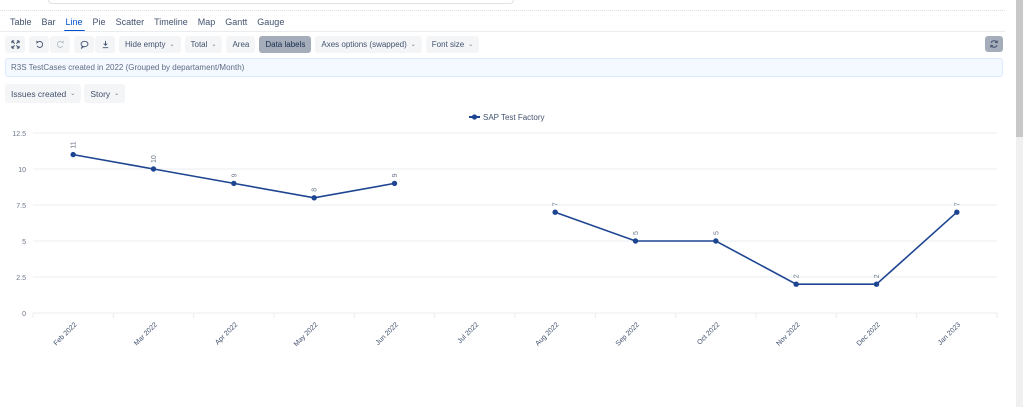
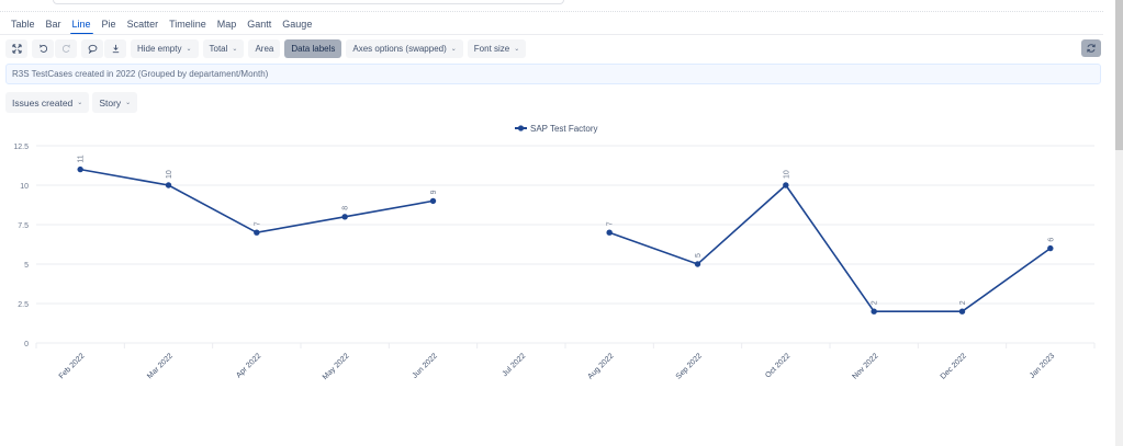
Apr 2022: 9 -> 7
Oct 2022: 5 -> 10
Jan 2023: 7 -> 6
